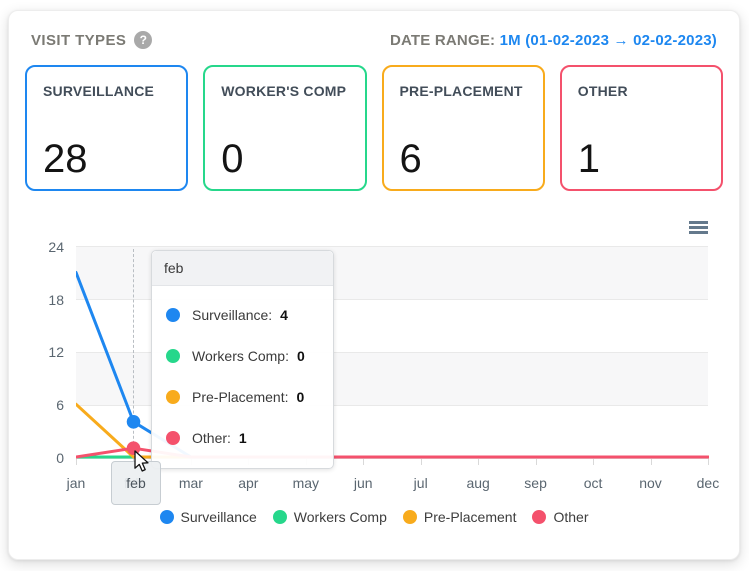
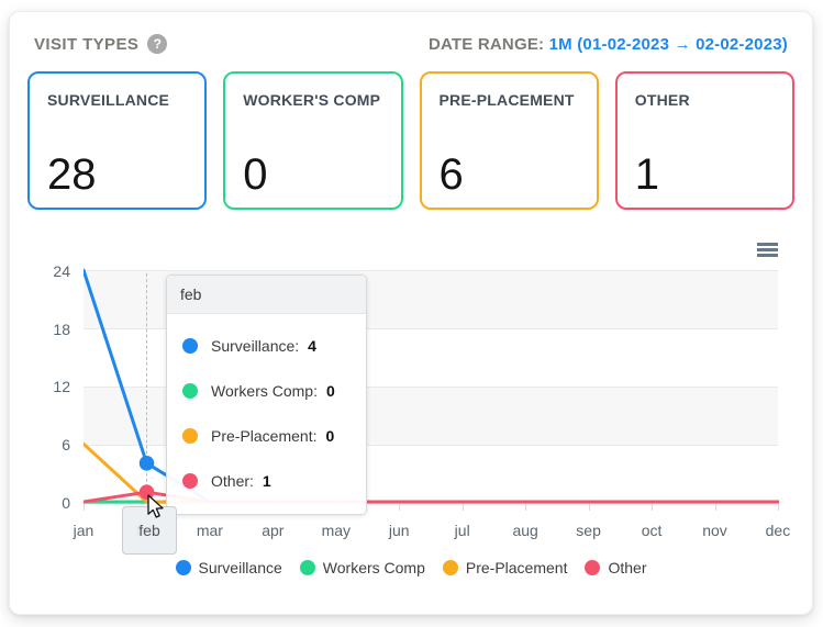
Surveillance/jan: 21 -> 24
